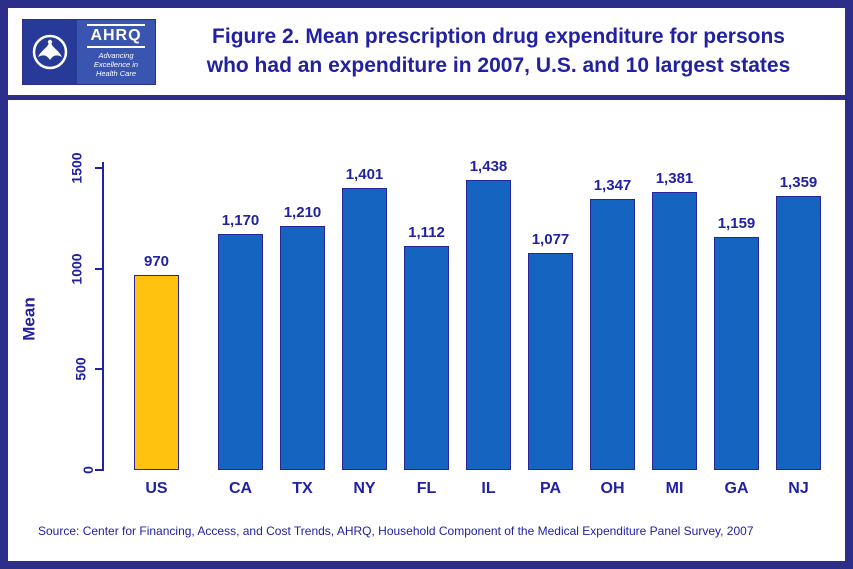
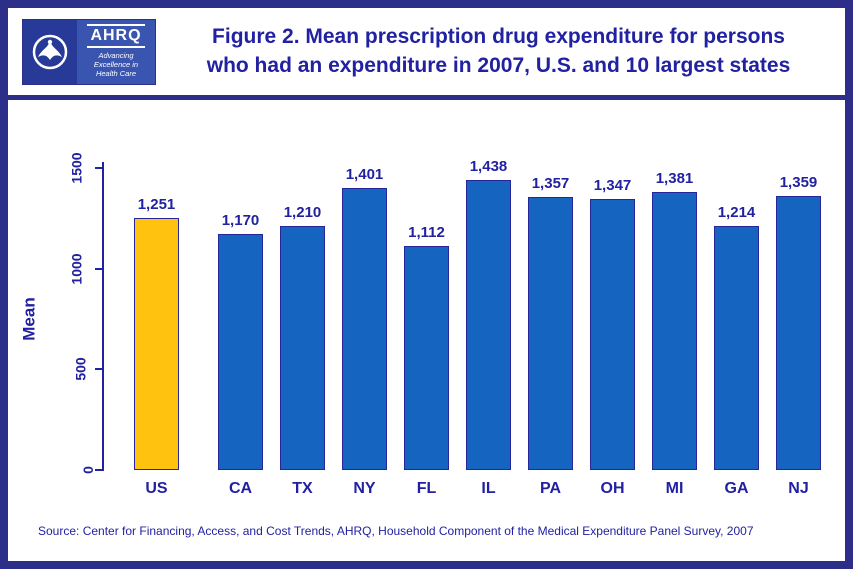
US: 970 -> 1,251
PA: 1,077 -> 1,357
GA: 1,159 -> 1,214
